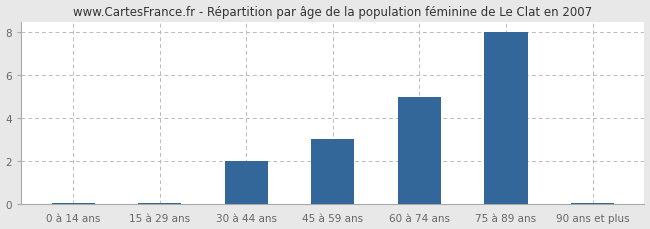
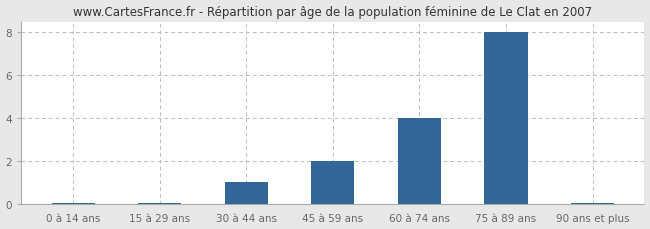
30 à 44 ans: 2.00 -> 1.00
45 à 59 ans: 3.00 -> 2.00
60 à 74 ans: 5.00 -> 4.00
